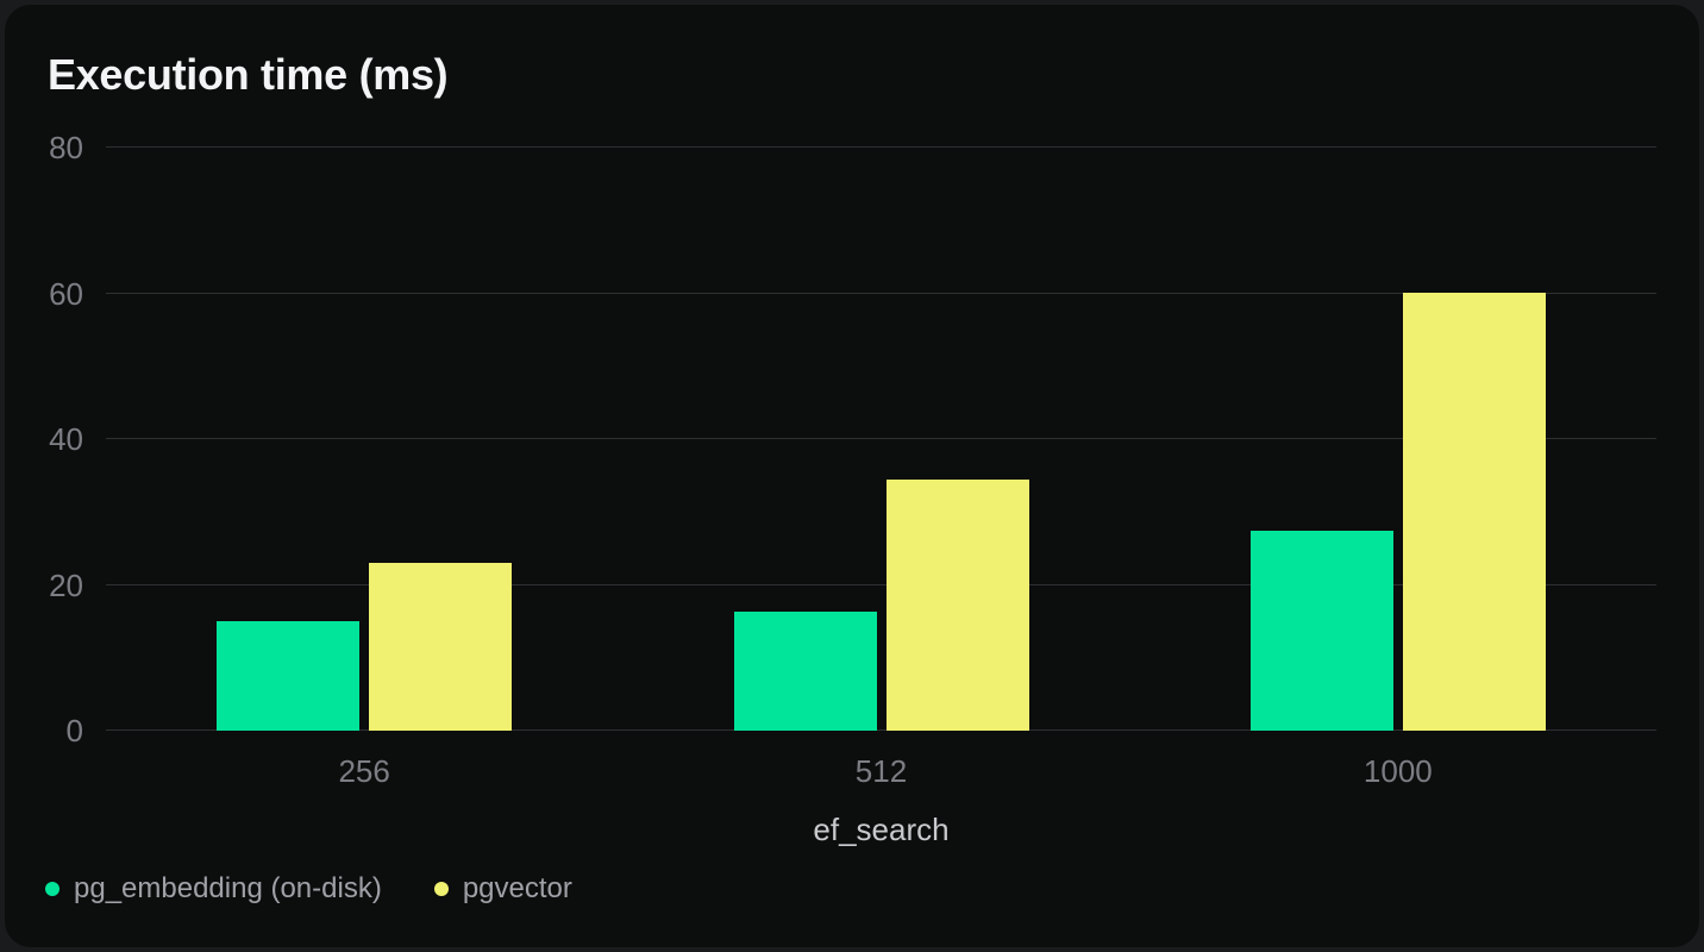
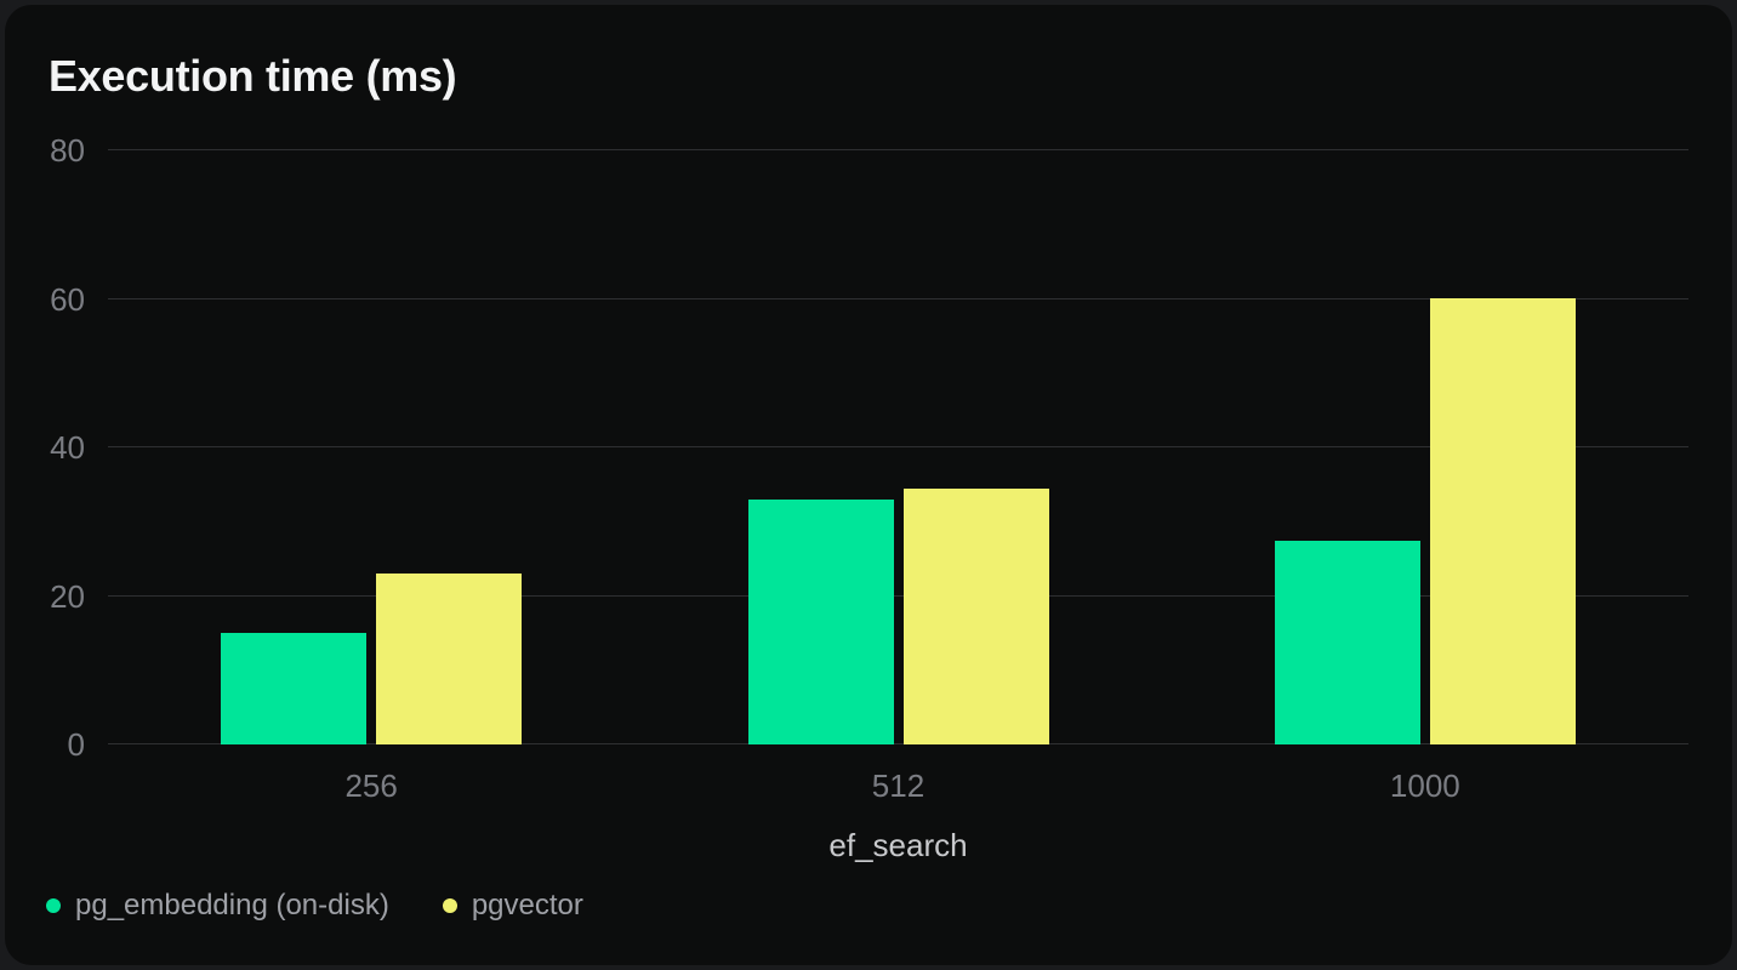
pg_embedding (on-disk)/512: 16 -> 33
